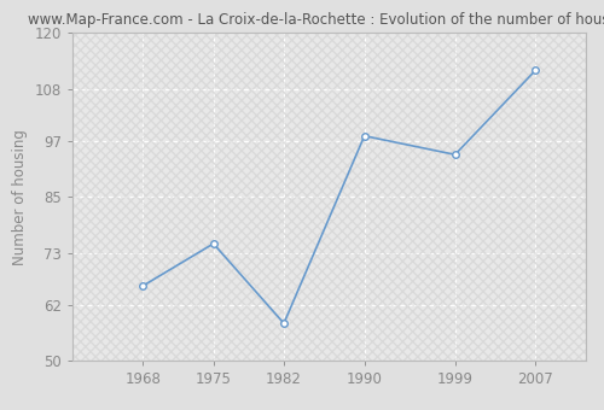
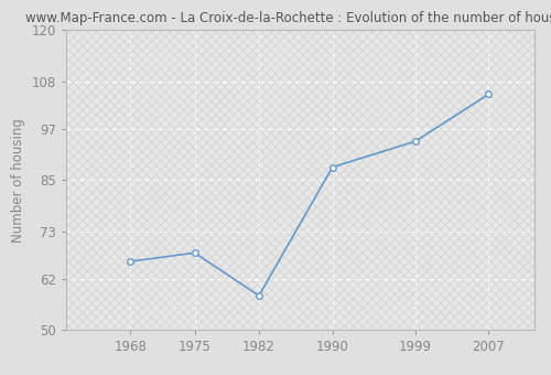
1975: 75 -> 68
1990: 98 -> 88
2007: 112 -> 105
